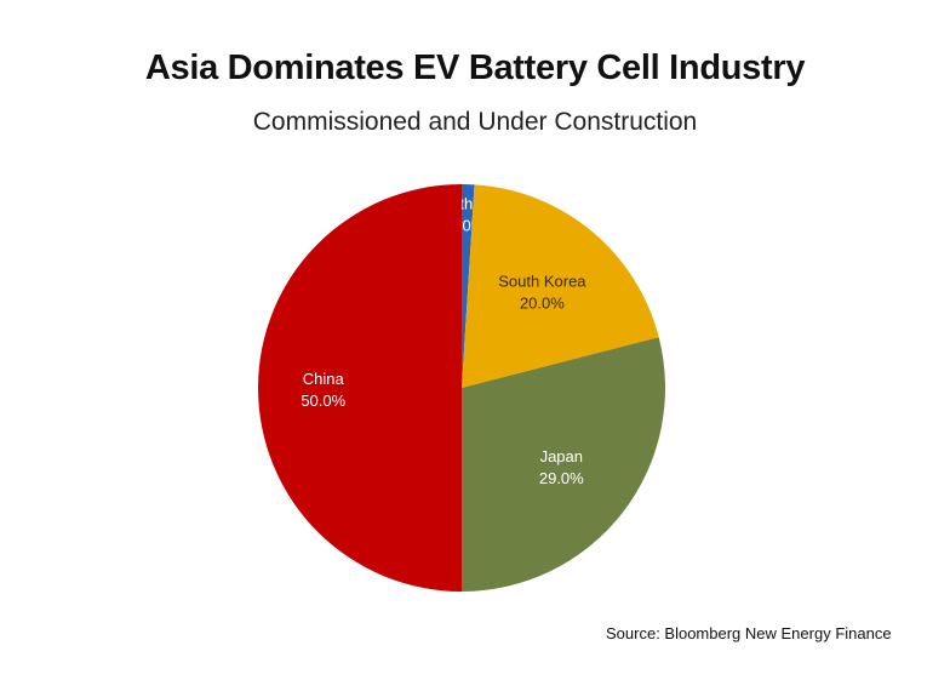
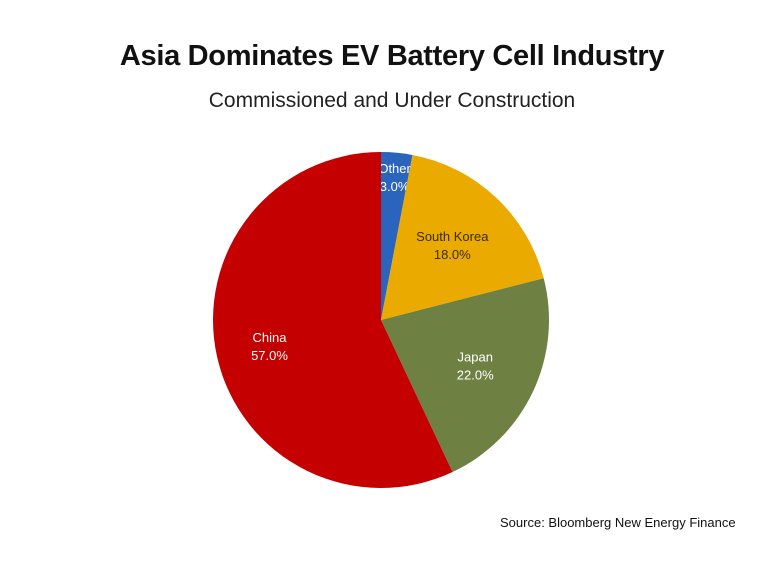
Other: 1.0% -> 3.0%
South Korea: 20.0% -> 18.0%
Japan: 29.0% -> 22.0%
China: 50.0% -> 57.0%
